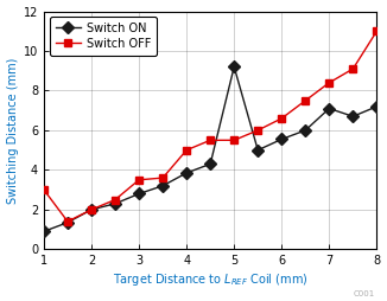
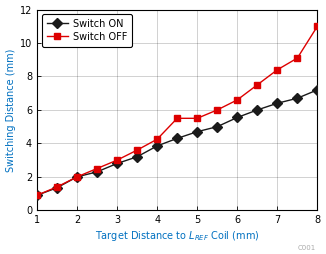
Switch OFF/1: 3.0 -> 0.9
Switch OFF/3: 3.5 -> 3.0
Switch OFF/4: 5.0 -> 4.2
Switch ON/5: 9.2 -> 4.7
Switch ON/7: 7.1 -> 6.4
